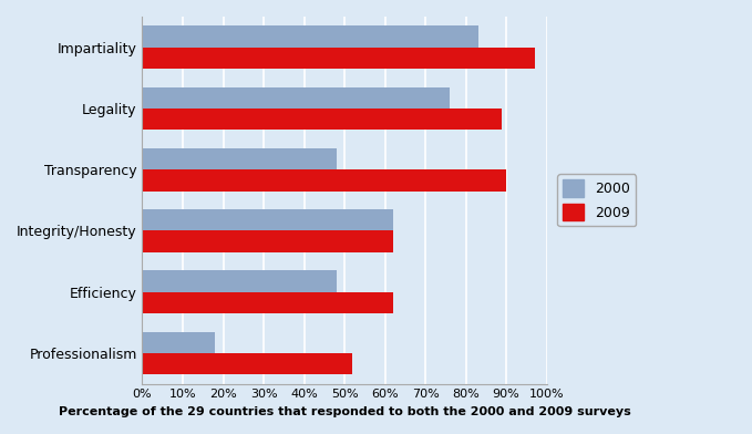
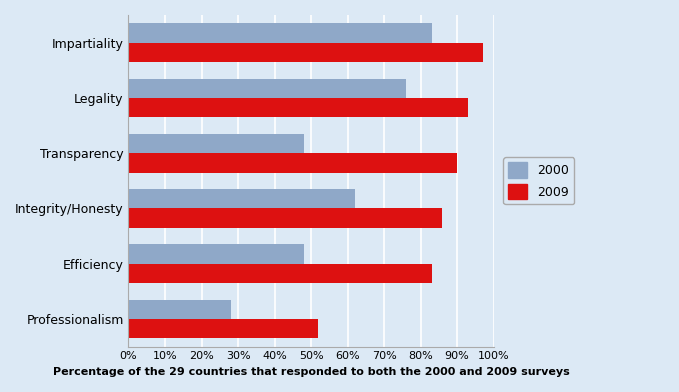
2009/Legality: 89% -> 93%
2009/Integrity/Honesty: 62% -> 86%
2009/Efficiency: 62% -> 83%
2000/Professionalism: 18% -> 28%
